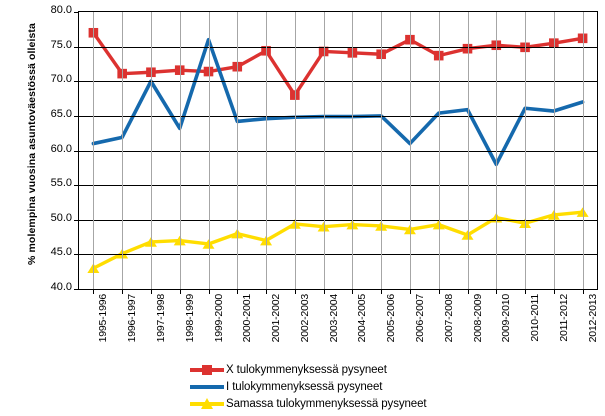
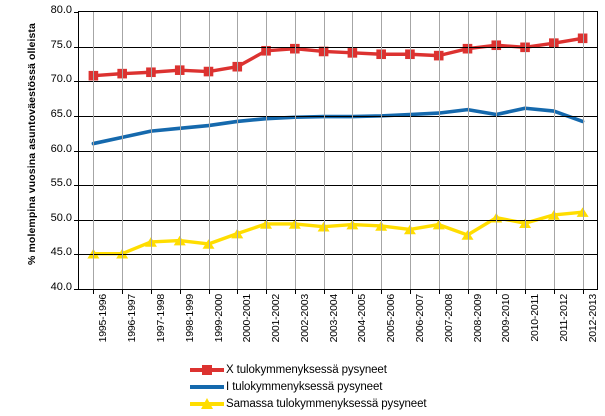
X tulokymmenyksessä pysyneet/1995-1996: 77 -> 71
Samassa tulokymmenyksessä pysyneet/1995-1996: 43 -> 45
I tulokymmenyksessä pysyneet/1997-1998: 70 -> 63
I tulokymmenyksessä pysyneet/1999-2000: 76 -> 64
Samassa tulokymmenyksessä pysyneet/2001-2002: 47 -> 49
X tulokymmenyksessä pysyneet/2002-2003: 68 -> 75
X tulokymmenyksessä pysyneet/2006-2007: 76 -> 74
I tulokymmenyksessä pysyneet/2006-2007: 61 -> 65
I tulokymmenyksessä pysyneet/2009-2010: 58 -> 65
I tulokymmenyksessä pysyneet/2012-2013: 67 -> 64
